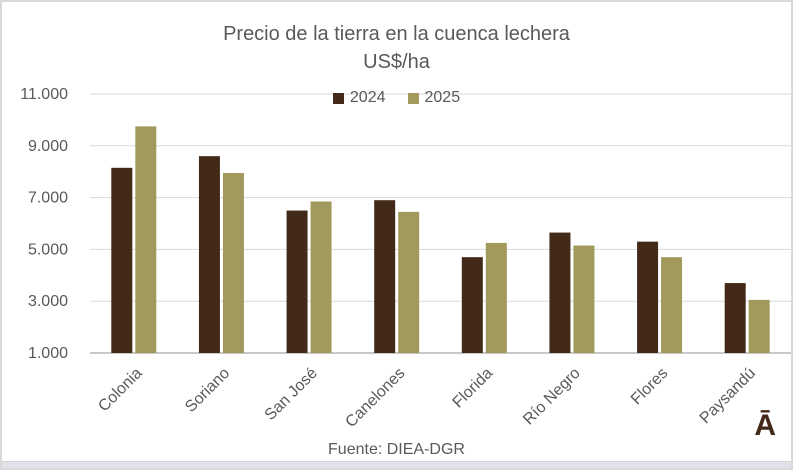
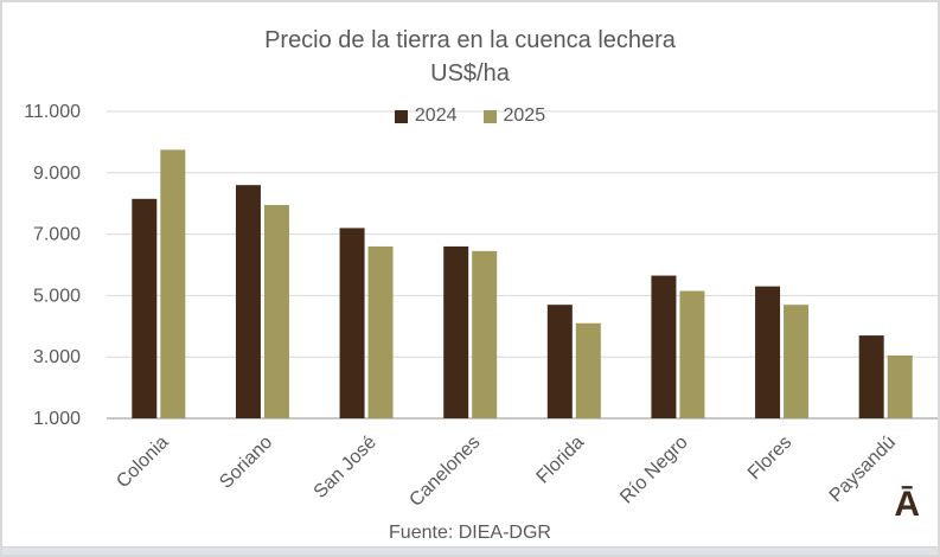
2024/San José: 6500 -> 7200
2025/San José: 6800 -> 6600
2024/Canelones: 6900 -> 6600
2025/Florida: 5200 -> 4100
